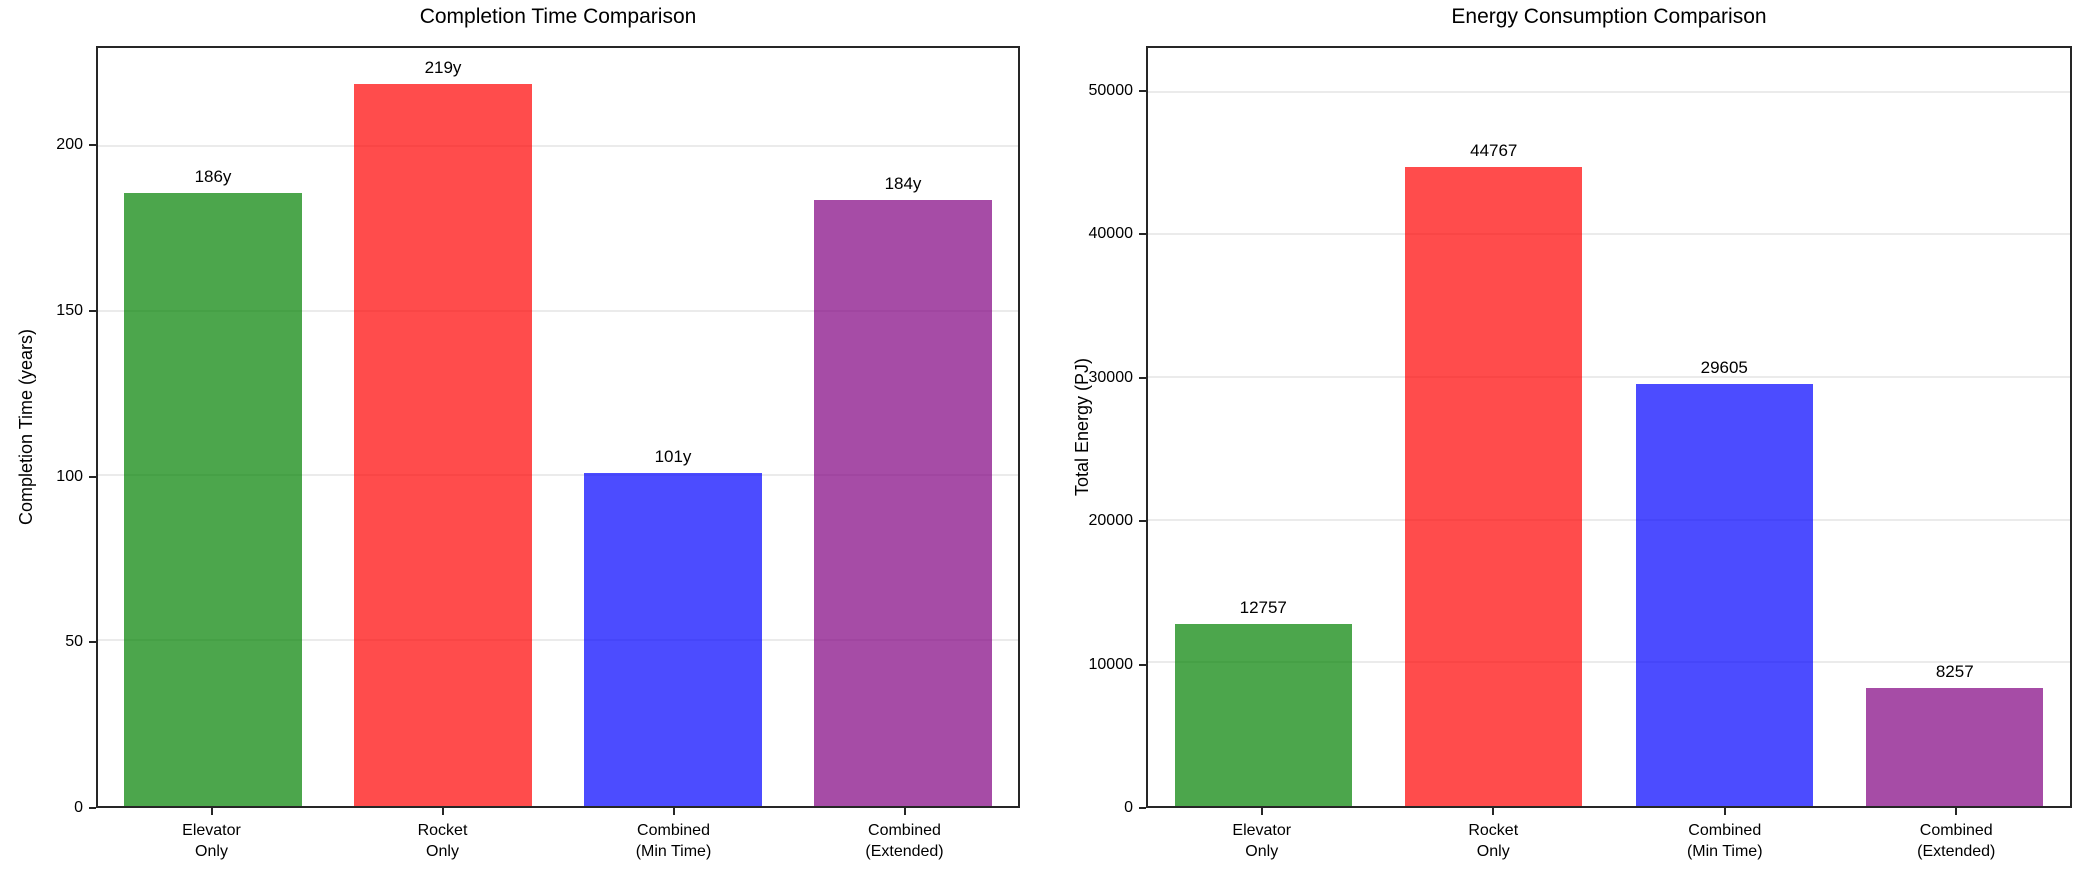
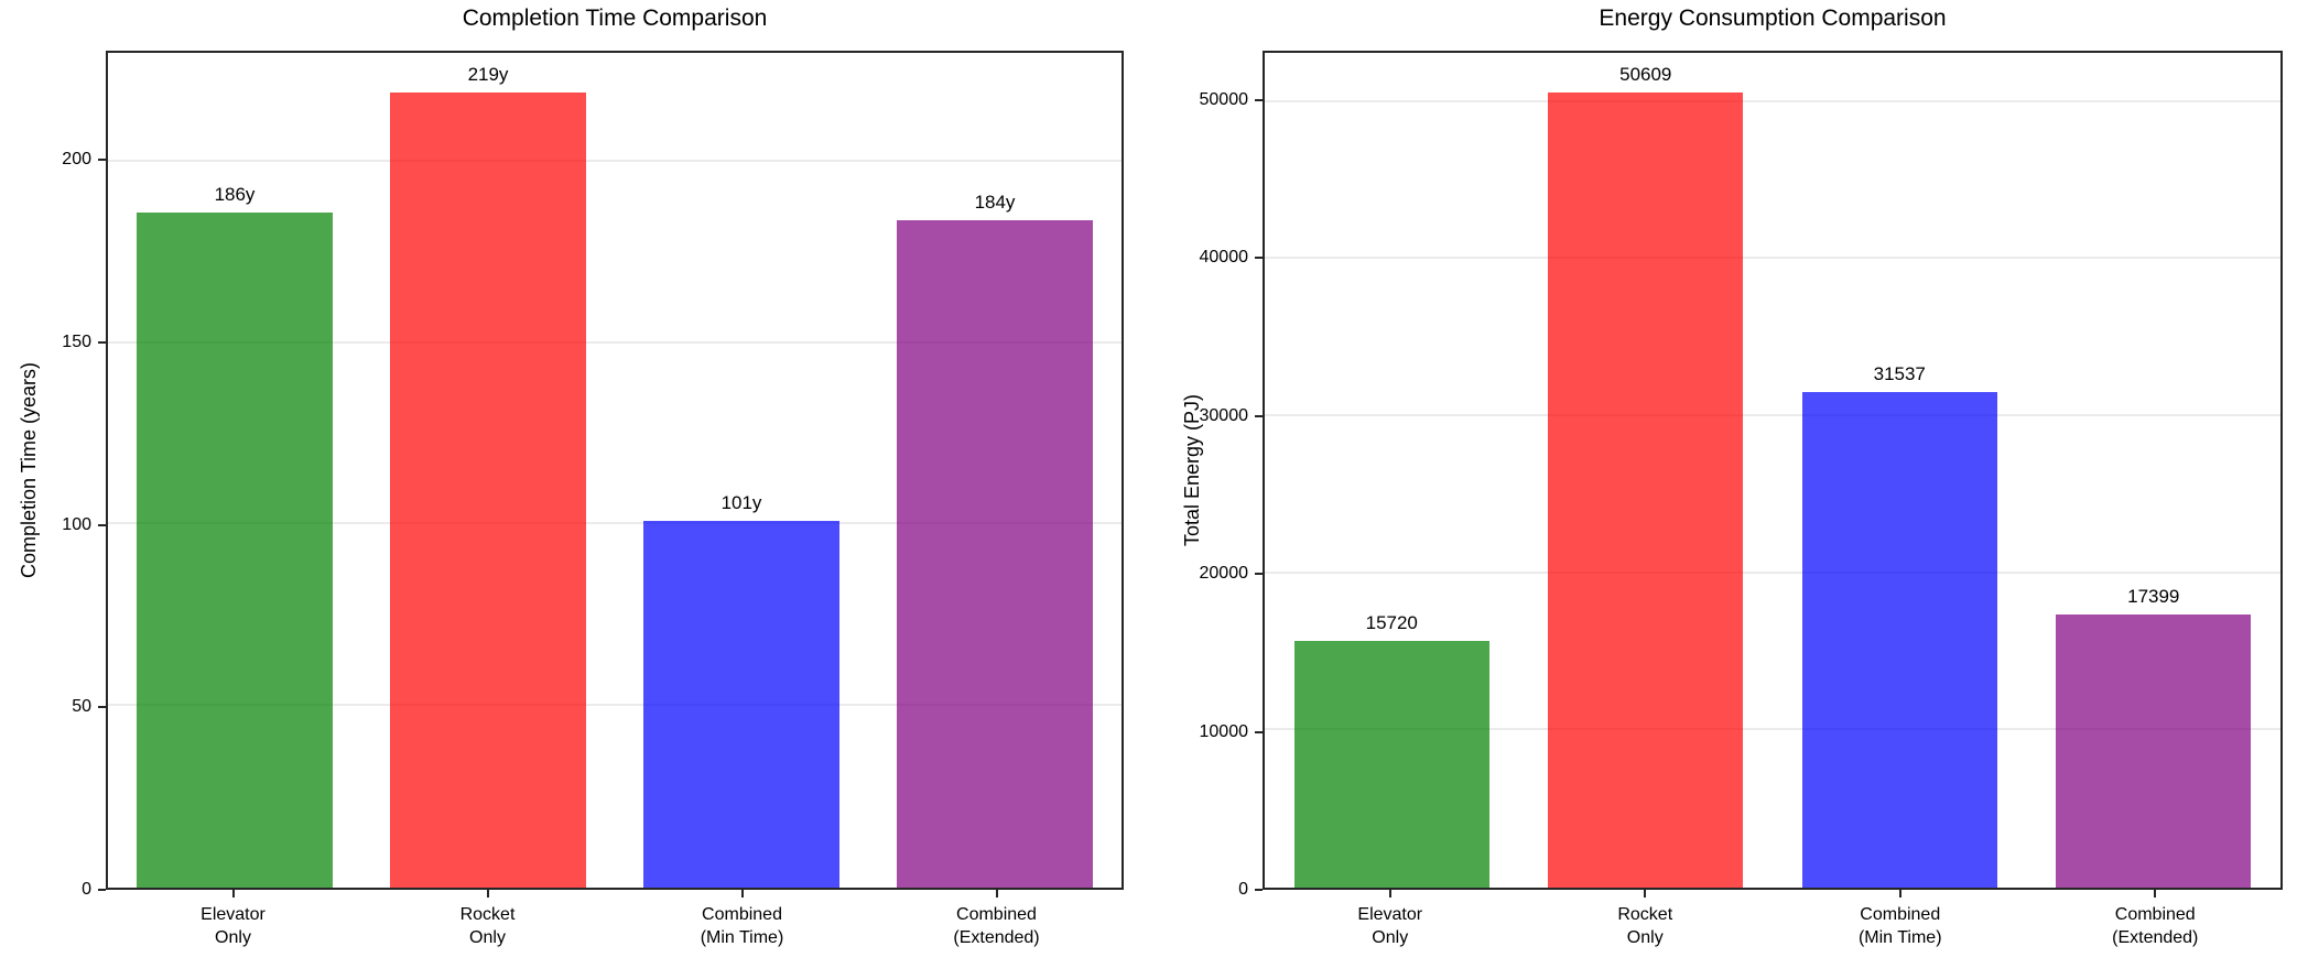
Energy Consumption Comparison/Elevator Only: 12757 -> 15720
Energy Consumption Comparison/Rocket Only: 44767 -> 50609
Energy Consumption Comparison/Combined (Min Time): 29605 -> 31537
Energy Consumption Comparison/Combined (Extended): 8257 -> 17399
